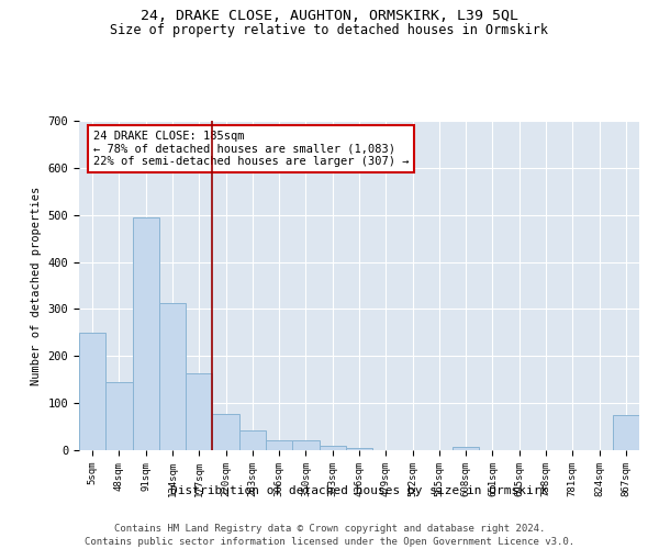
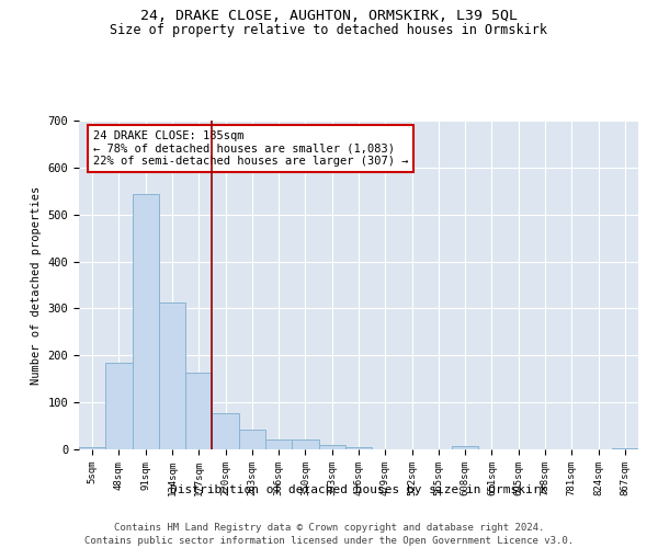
5sqm: 250 -> 5
48sqm: 145 -> 185
91sqm: 495 -> 543
867sqm: 75 -> 3
